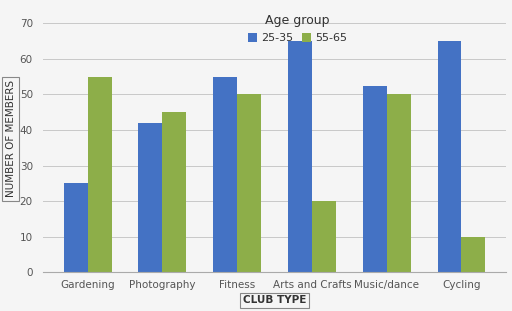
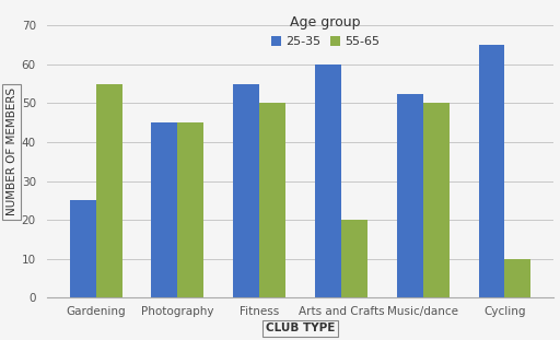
25-35/Photography: 42.0 -> 45.0
25-35/Arts and Crafts: 65.0 -> 60.0
